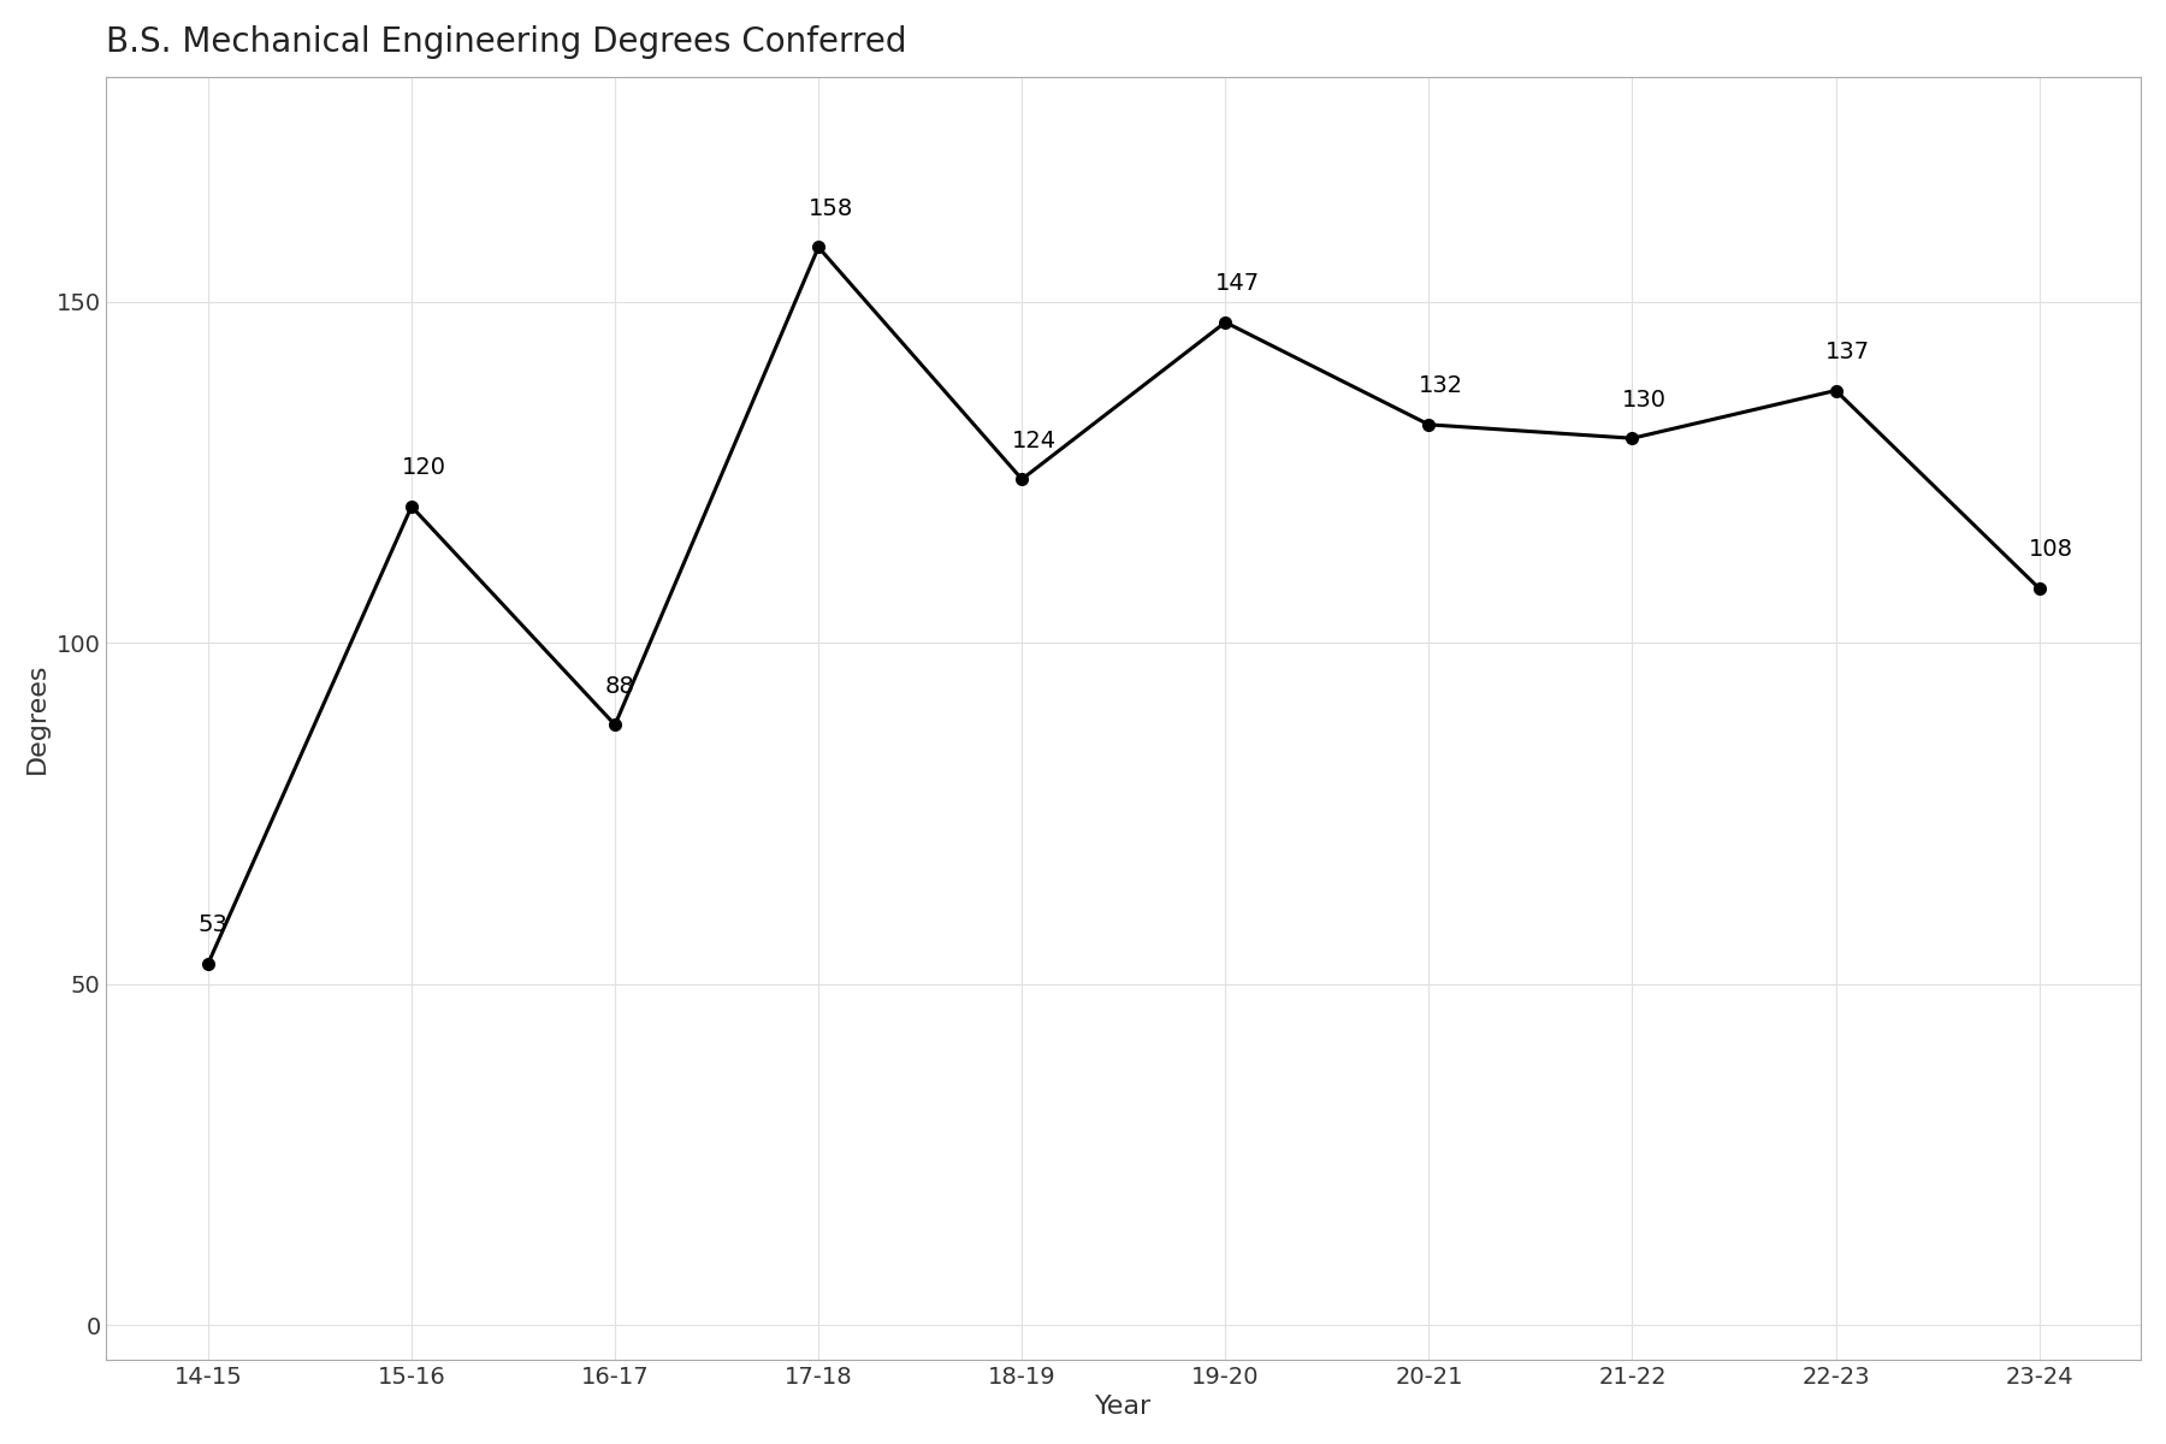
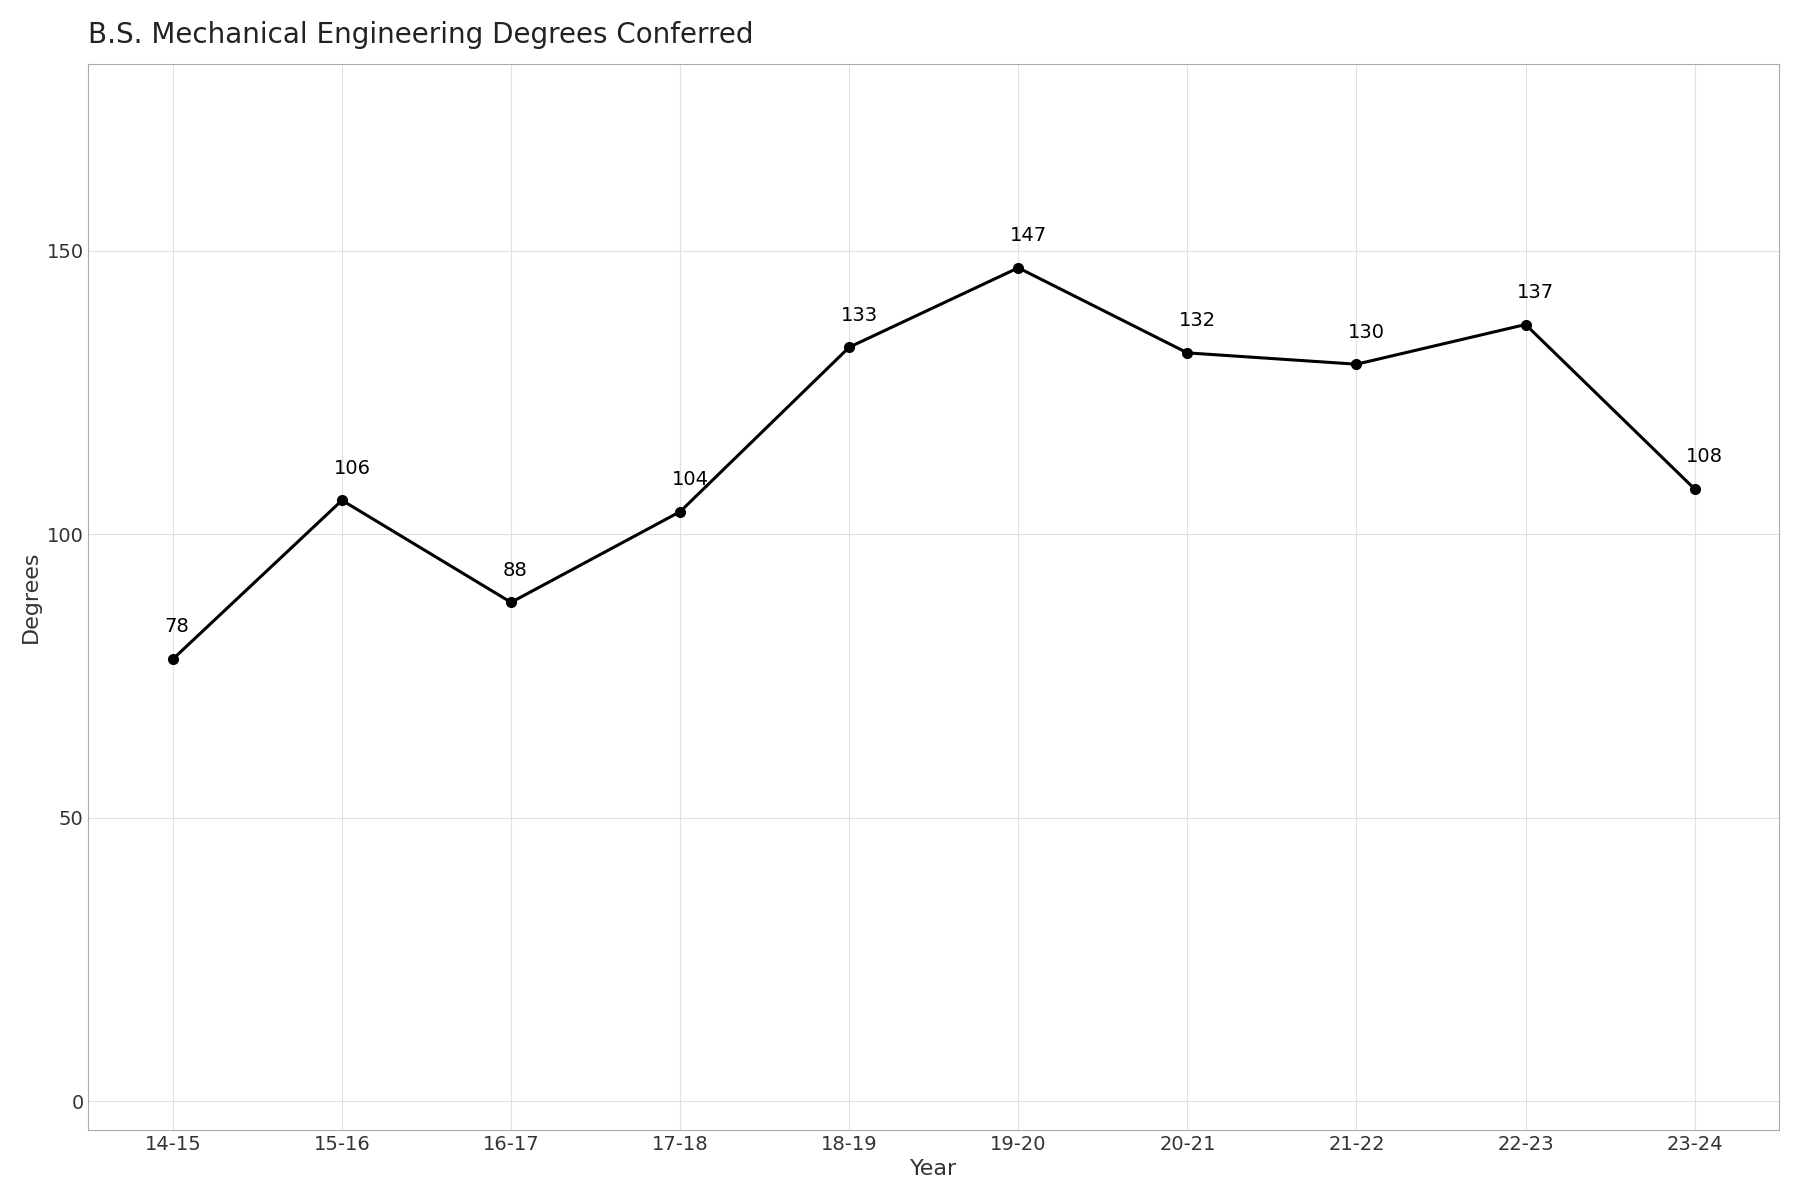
14-15: 53 -> 78
15-16: 120 -> 106
17-18: 158 -> 104
18-19: 124 -> 133
